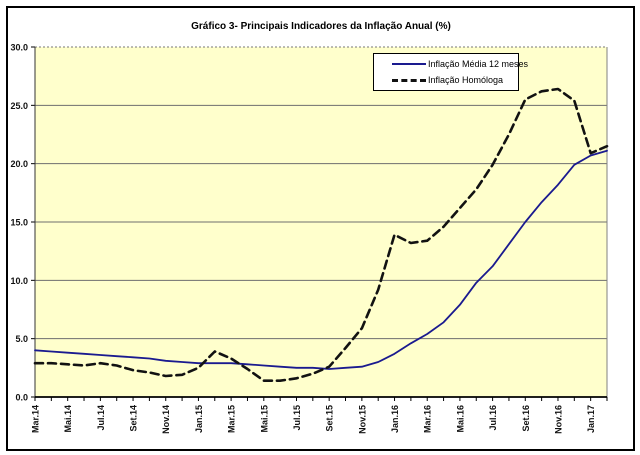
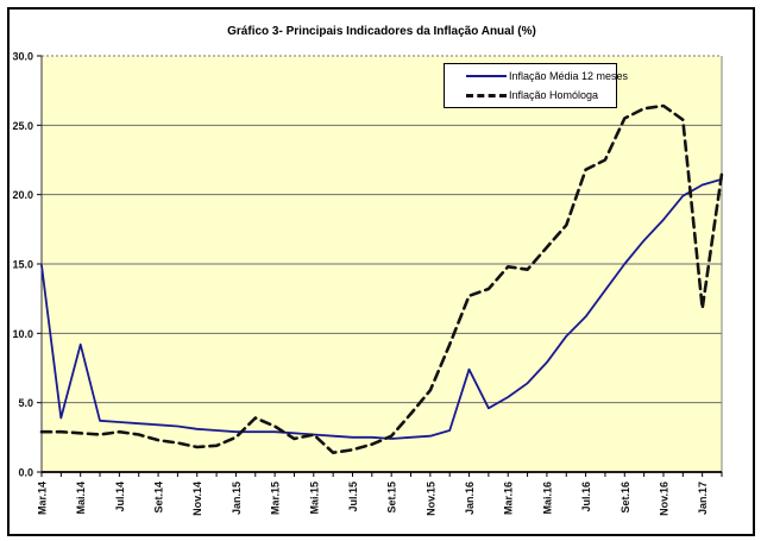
Inflação Média 12 meses/Mar.14: 4.0 -> 14.9
Inflação Média 12 meses/Mai.14: 3.8 -> 9.2
Inflação Homóloga/Mai.15: 1.4 -> 2.7
Inflação Média 12 meses/Jan.16: 3.7 -> 7.4
Inflação Homóloga/Jan.16: 13.9 -> 12.7
Inflação Homóloga/Mar.16: 13.4 -> 14.8
Inflação Homóloga/Jul.16: 19.9 -> 21.8
Inflação Homóloga/Jan.17: 20.9 -> 11.8
